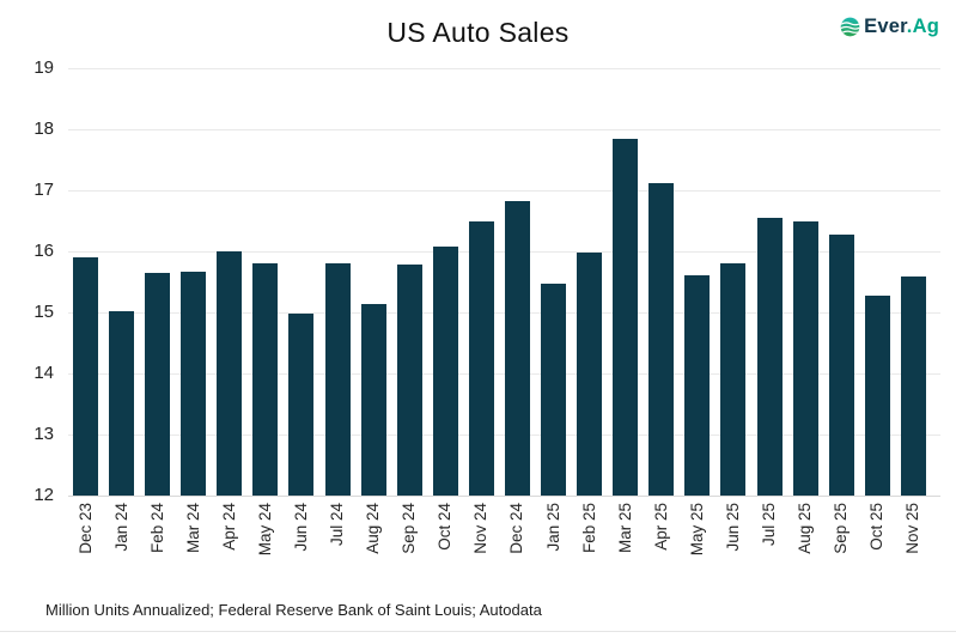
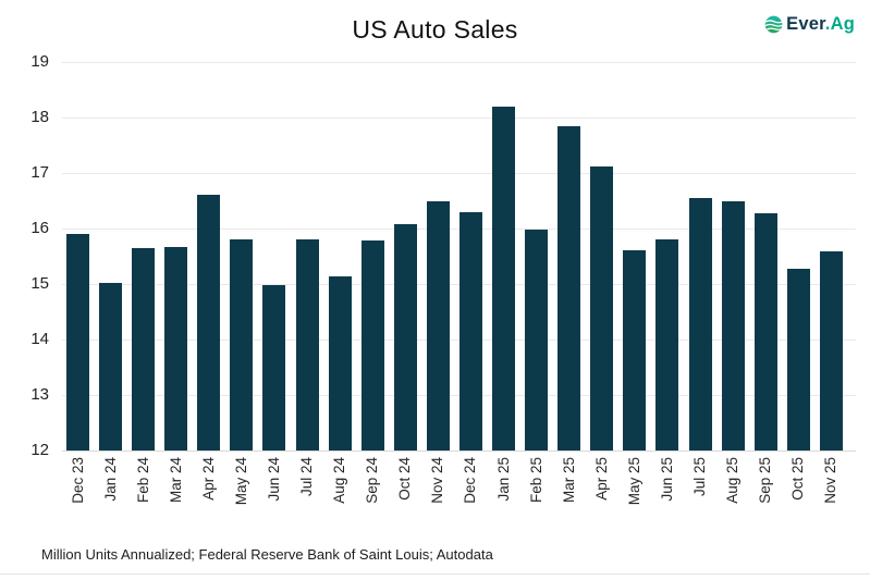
Apr 24: 16.0 -> 16.6
Dec 24: 16.8 -> 16.3
Jan 25: 15.5 -> 18.2
